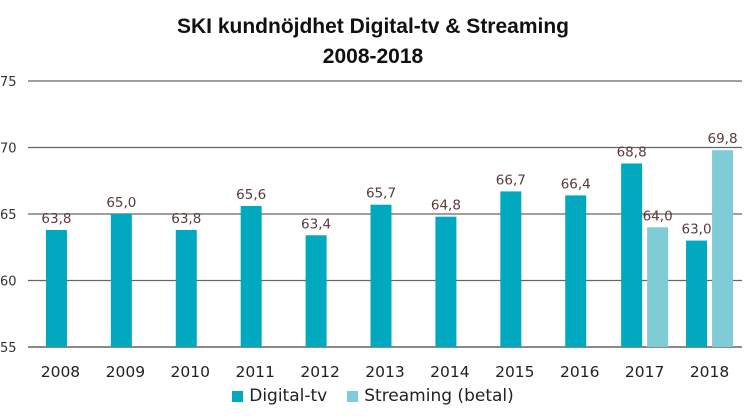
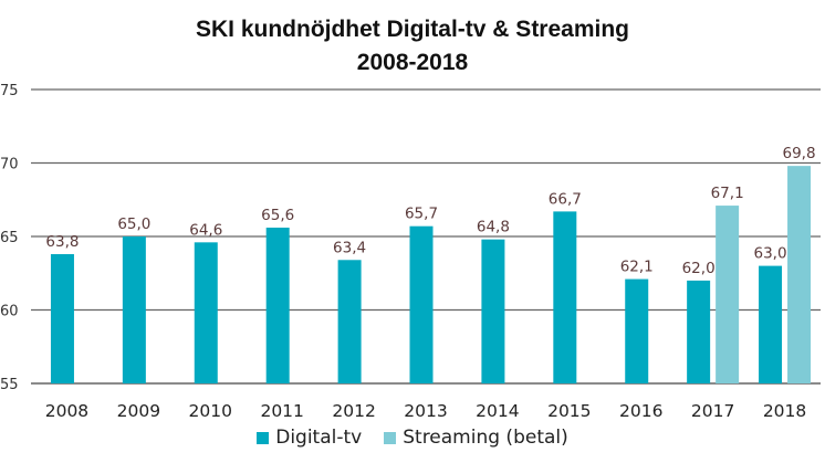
Digital-tv/2010: 63,8 -> 64,6
Digital-tv/2016: 66,4 -> 62,1
Digital-tv/2017: 68,8 -> 62,0
Streaming (betal)/2017: 64,0 -> 67,1
